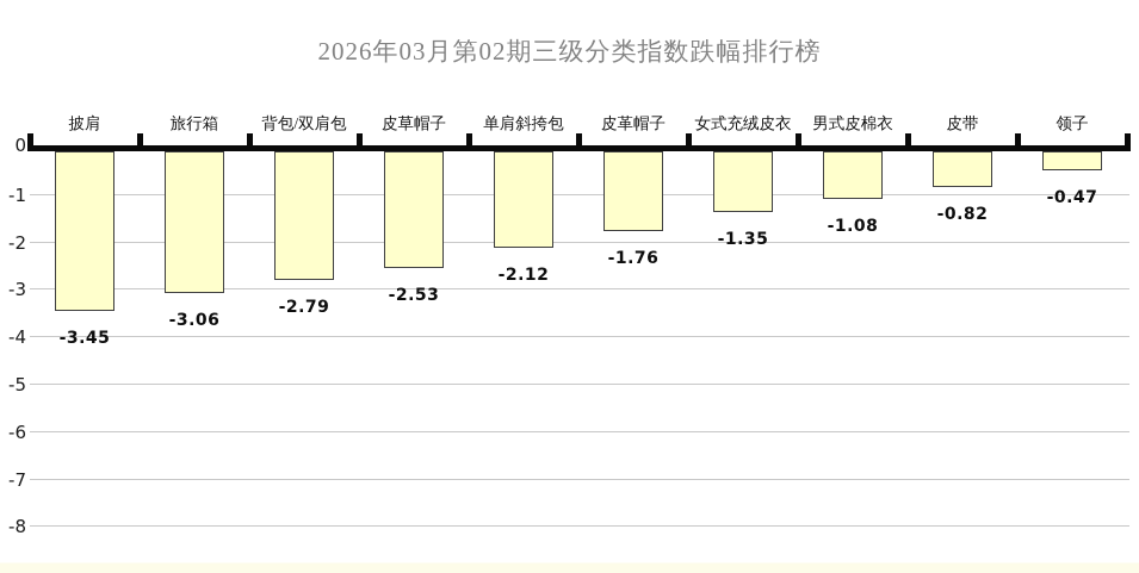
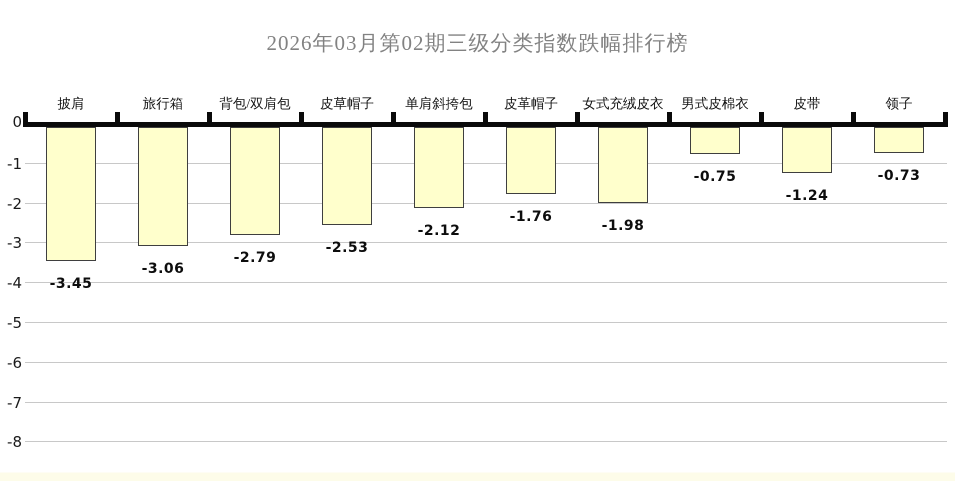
女式充绒皮衣: -1.35 -> -1.98
男式皮棉衣: -1.08 -> -0.75
皮带: -0.82 -> -1.24
领子: -0.47 -> -0.73
